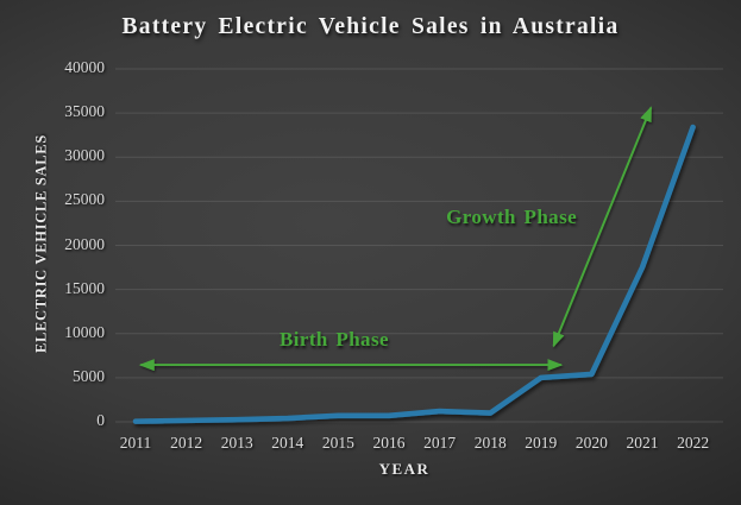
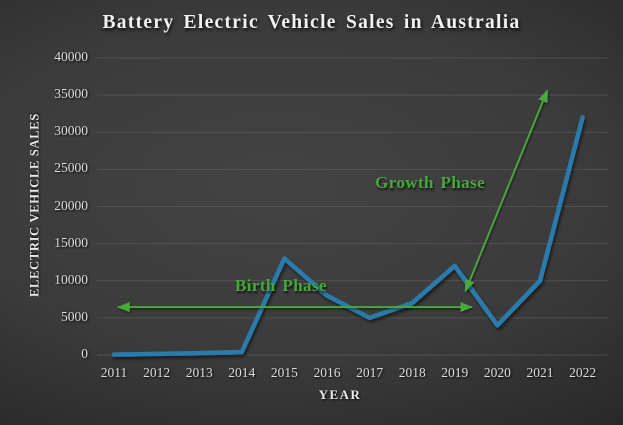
2015: 1000 -> 13000
2016: 1000 -> 8000
2017: 1000 -> 5000
2018: 1000 -> 7000
2019: 5000 -> 12000
2020: 5000 -> 4000
2021: 18000 -> 10000
2022: 33000 -> 32000
